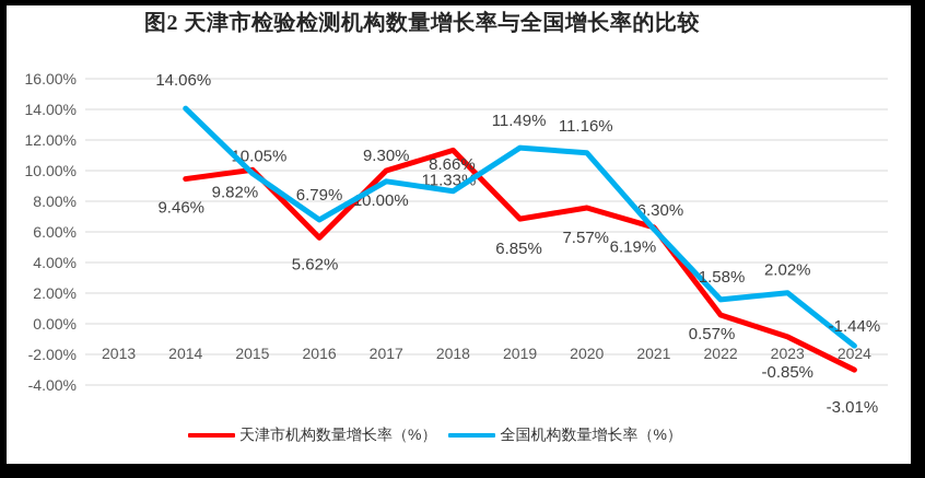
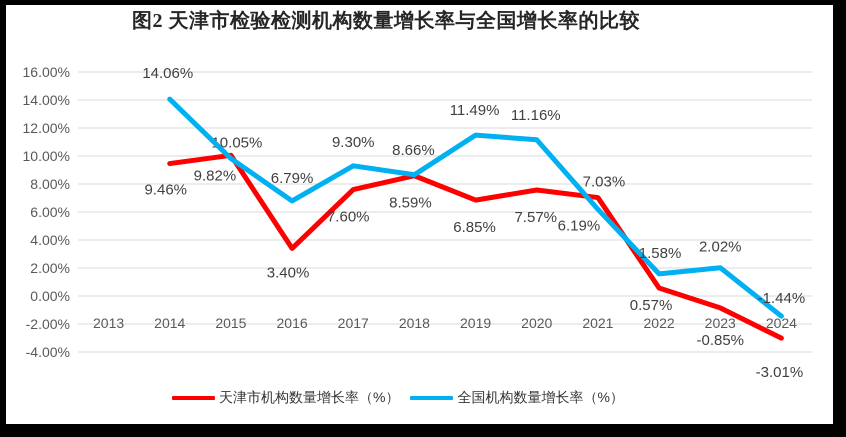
天津市机构数量增长率（%）/2016: 5.62% -> 3.40%
天津市机构数量增长率（%）/2017: 10.00% -> 7.60%
天津市机构数量增长率（%）/2018: 11.33% -> 8.59%
天津市机构数量增长率（%）/2021: 6.30% -> 7.03%
